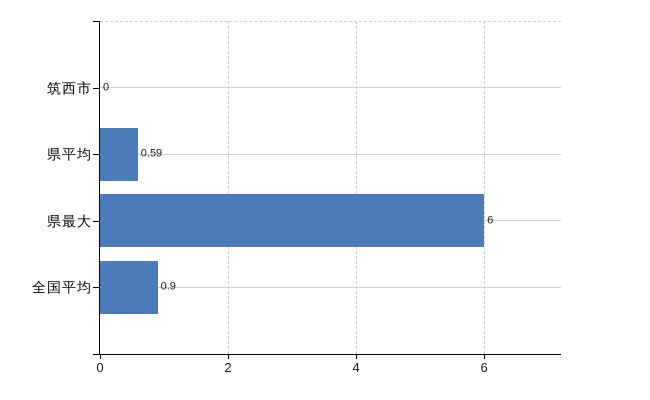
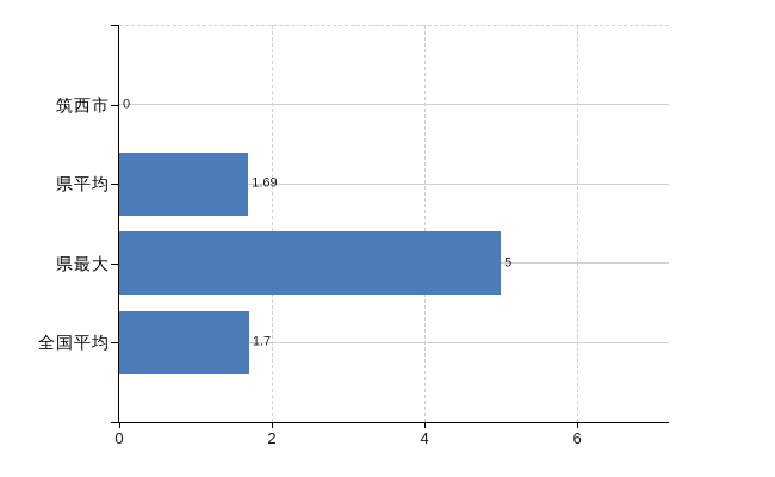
県平均: 0.59 -> 1.69
県最大: 6 -> 5
全国平均: 0.9 -> 1.7
